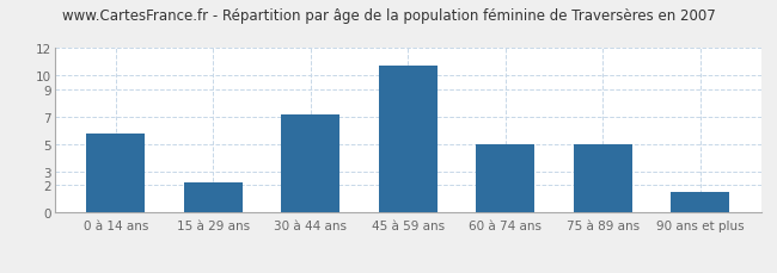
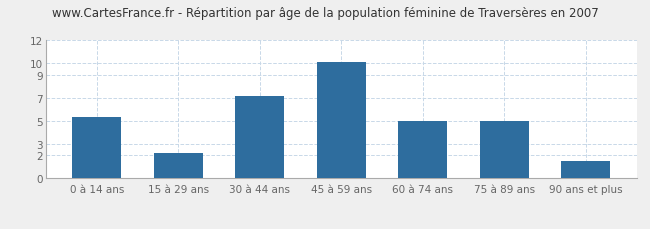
0 à 14 ans: 5.8 -> 5.3
45 à 59 ans: 10.7 -> 10.1
